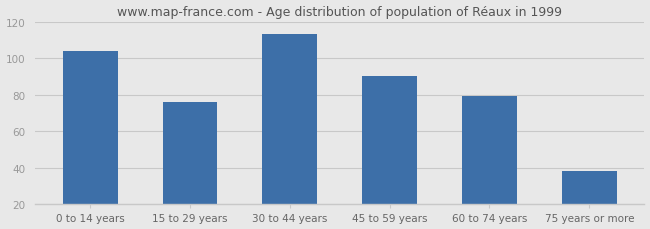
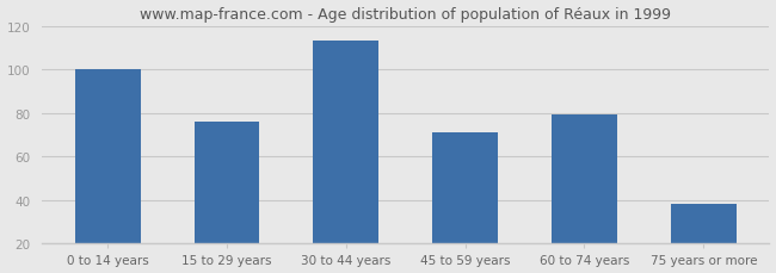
0 to 14 years: 104 -> 100
45 to 59 years: 90 -> 71
